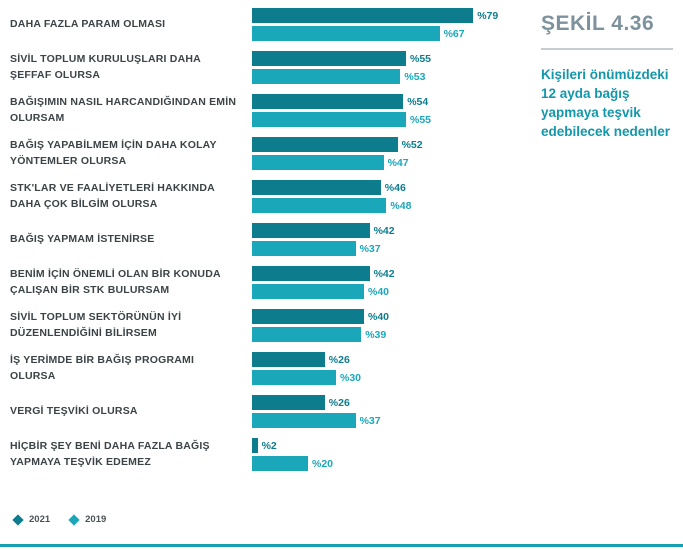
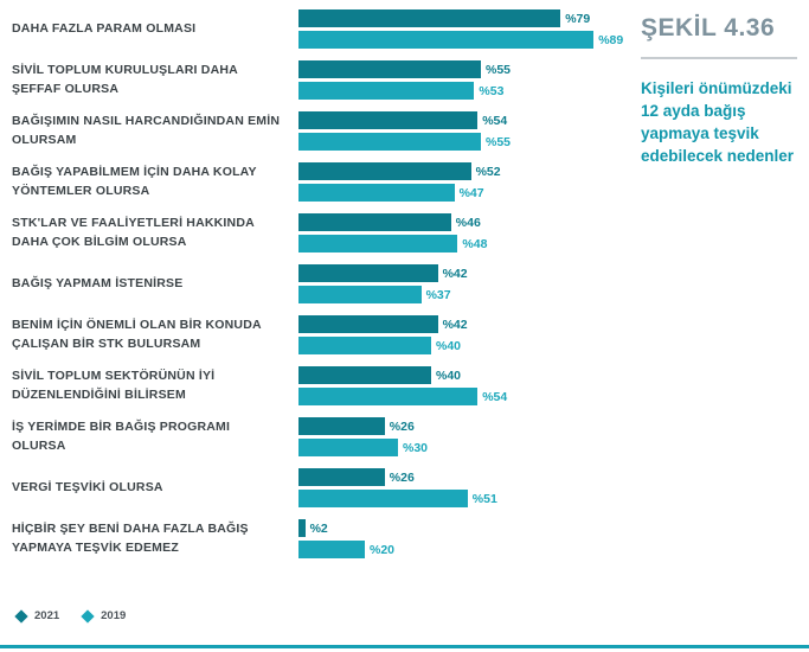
2019/DAHA FAZLA PARAM OLMASI: 67 -> 89
2019/SİVİL TOPLUM SEKTÖRÜNÜN İYİ DÜZENLENDİĞİNİ BİLİRSEM: 39 -> 54
2019/VERGİ TEŞVİKİ OLURSA: 37 -> 51
